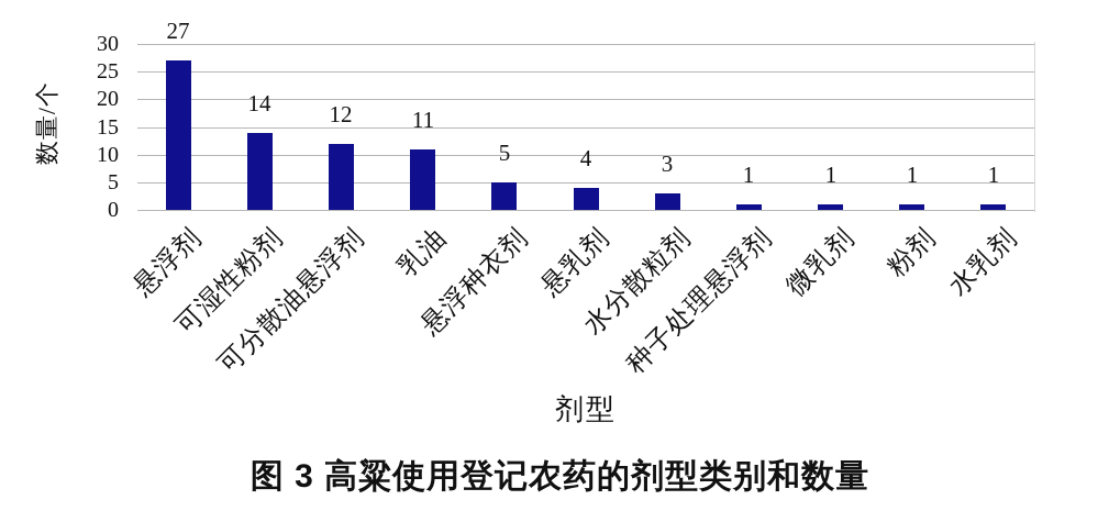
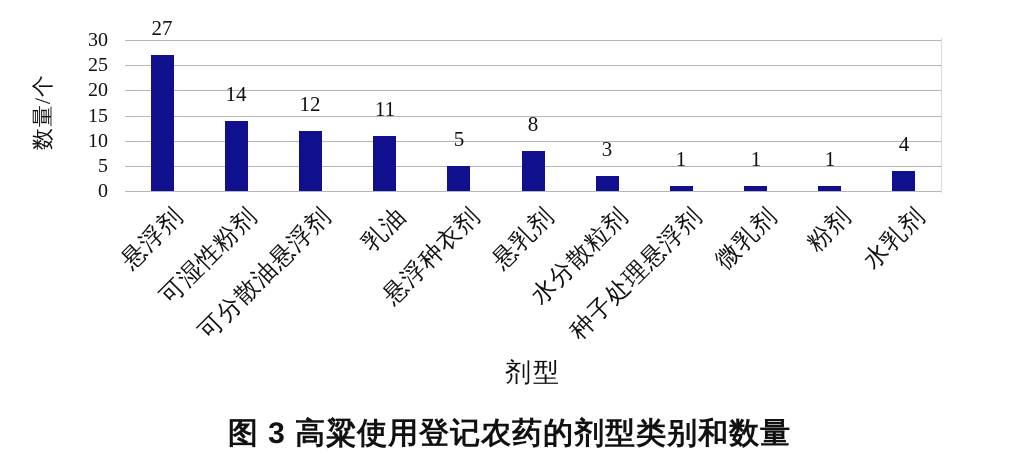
悬乳剂: 4 -> 8
水乳剂: 1 -> 4
